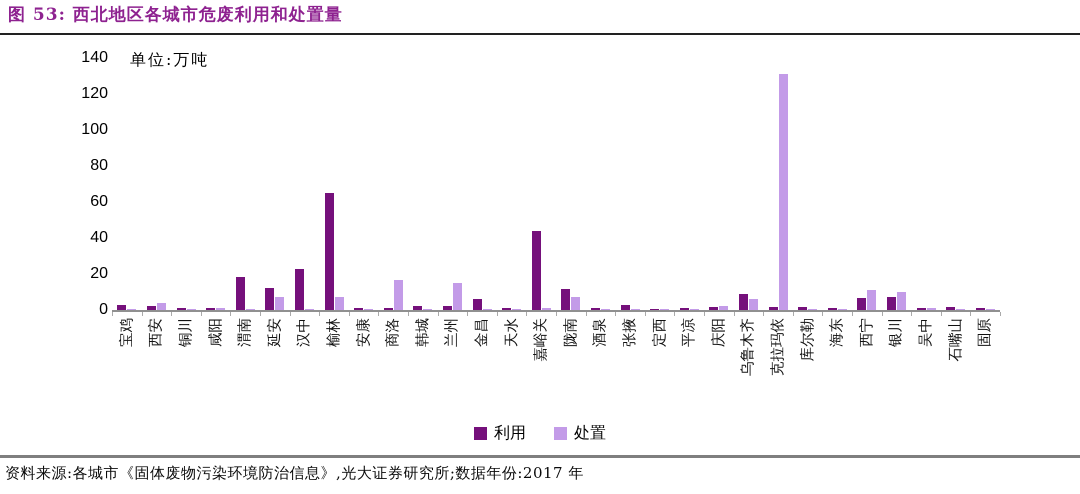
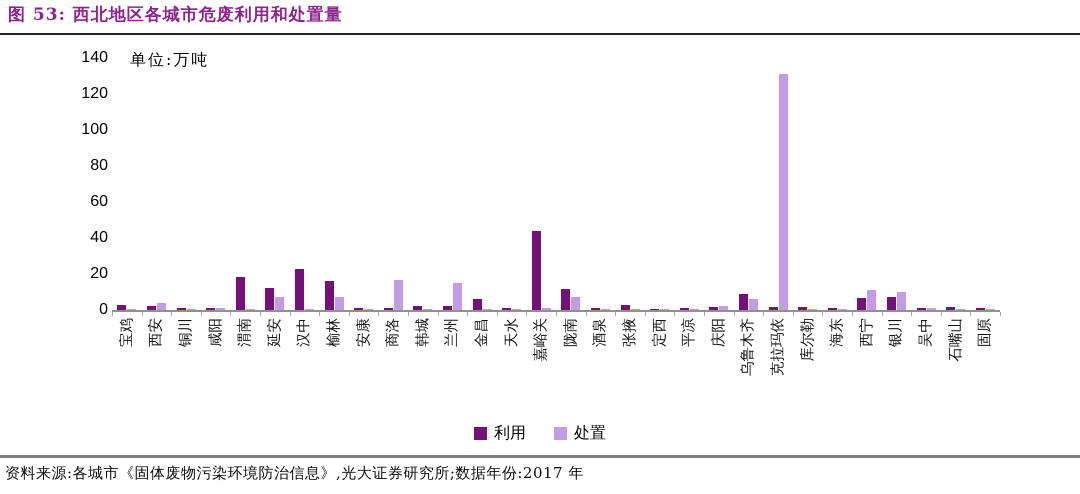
利用/榆林: 65 -> 16
